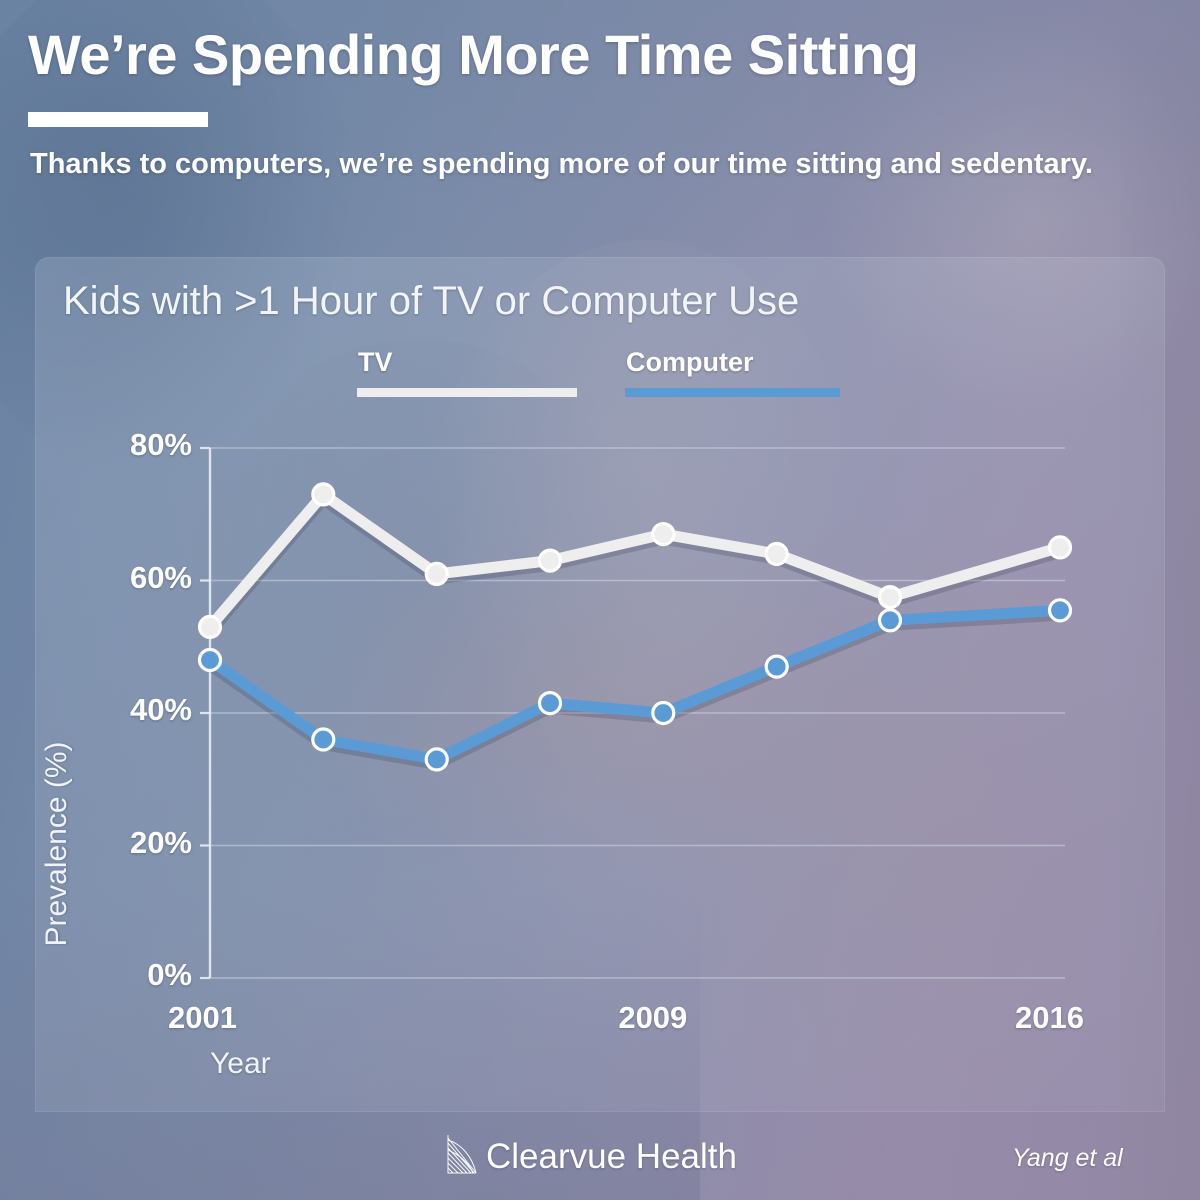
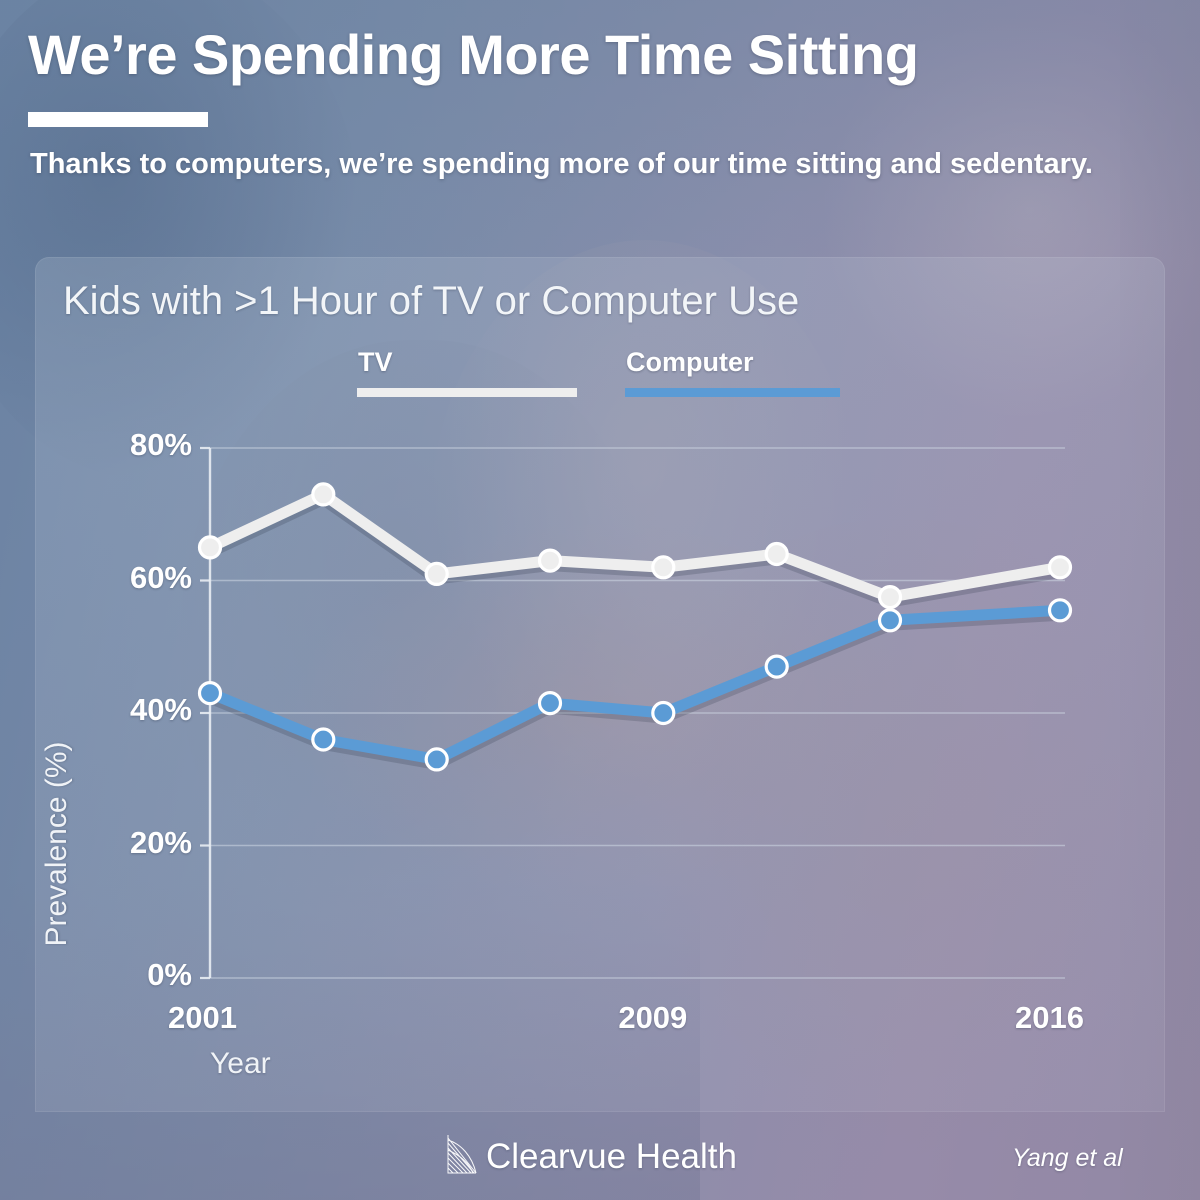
TV/2001: 53% -> 65%
Computer/2001: 48% -> 43%
TV/2009: 67% -> 62%
TV/2016: 65% -> 62%
